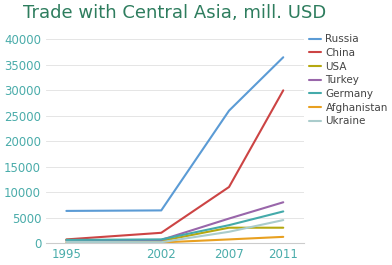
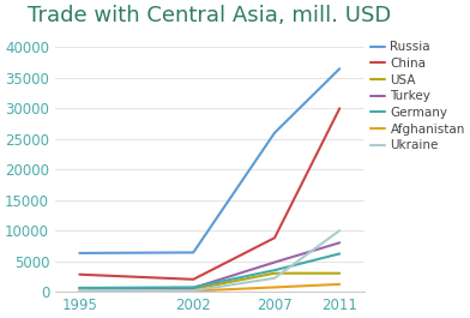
China/1995: 700 -> 2800
China/2007: 11000 -> 8800
Ukraine/2011: 4500 -> 10000
